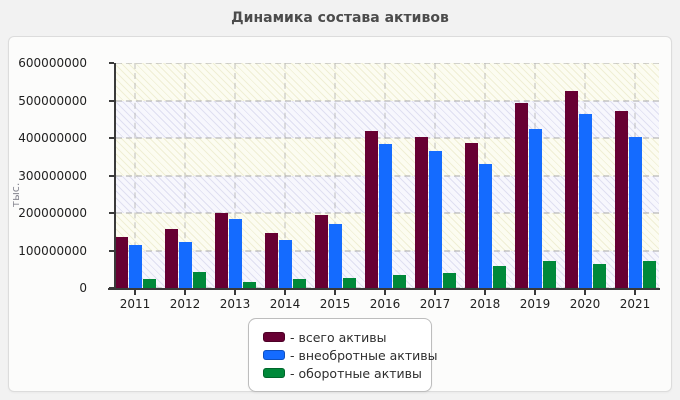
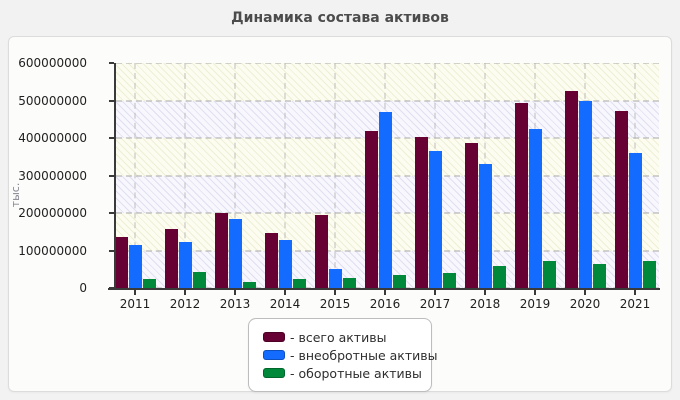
- внеобротные активы/2015: 170000000 -> 50000000
- внеобротные активы/2016: 380000000 -> 470000000
- внеобротные активы/2020: 460000000 -> 500000000
- внеобротные активы/2021: 400000000 -> 360000000
